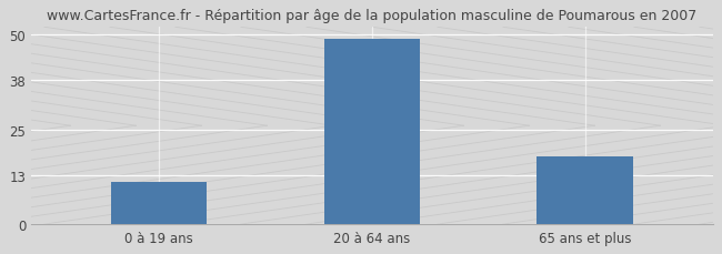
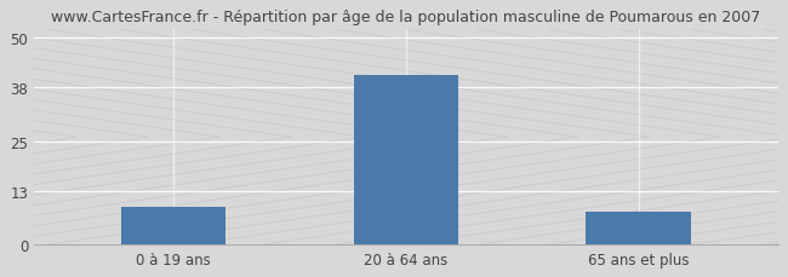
0 à 19 ans: 11 -> 9
20 à 64 ans: 49 -> 41
65 ans et plus: 18 -> 8
